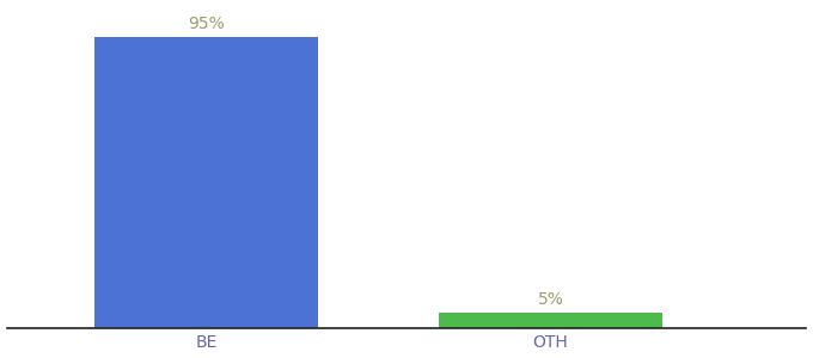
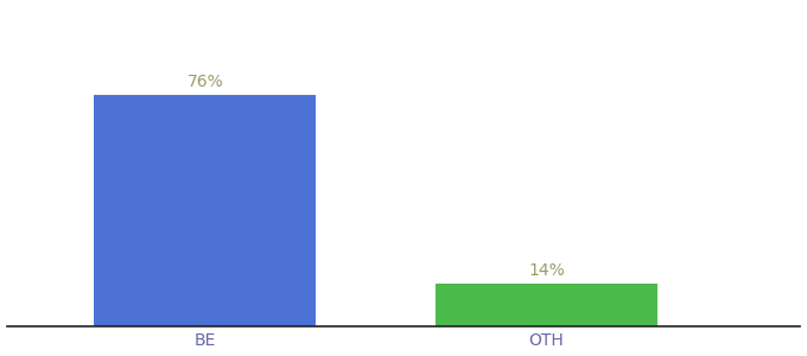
BE: 95% -> 76%
OTH: 5% -> 14%
